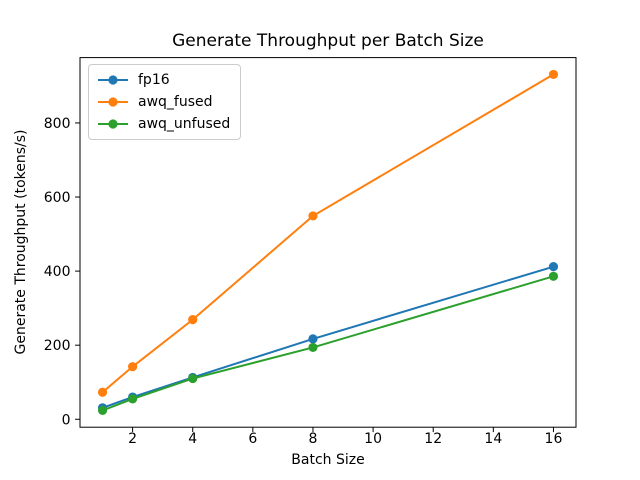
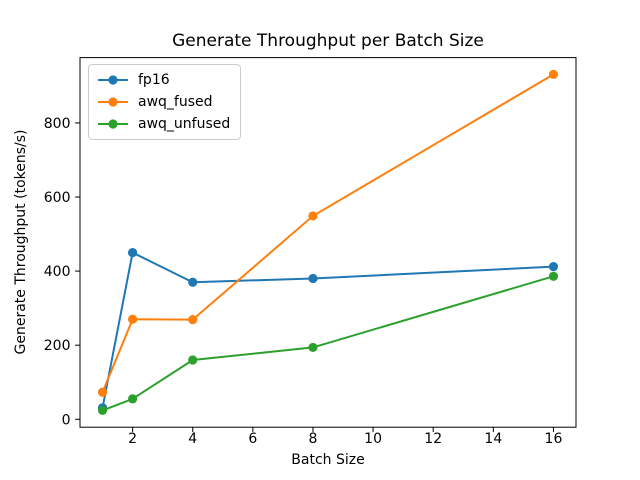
fp16/2: 60 -> 450
awq_fused/2: 140 -> 270
fp16/4: 110 -> 370
awq_unfused/4: 110 -> 160
fp16/8: 220 -> 380
